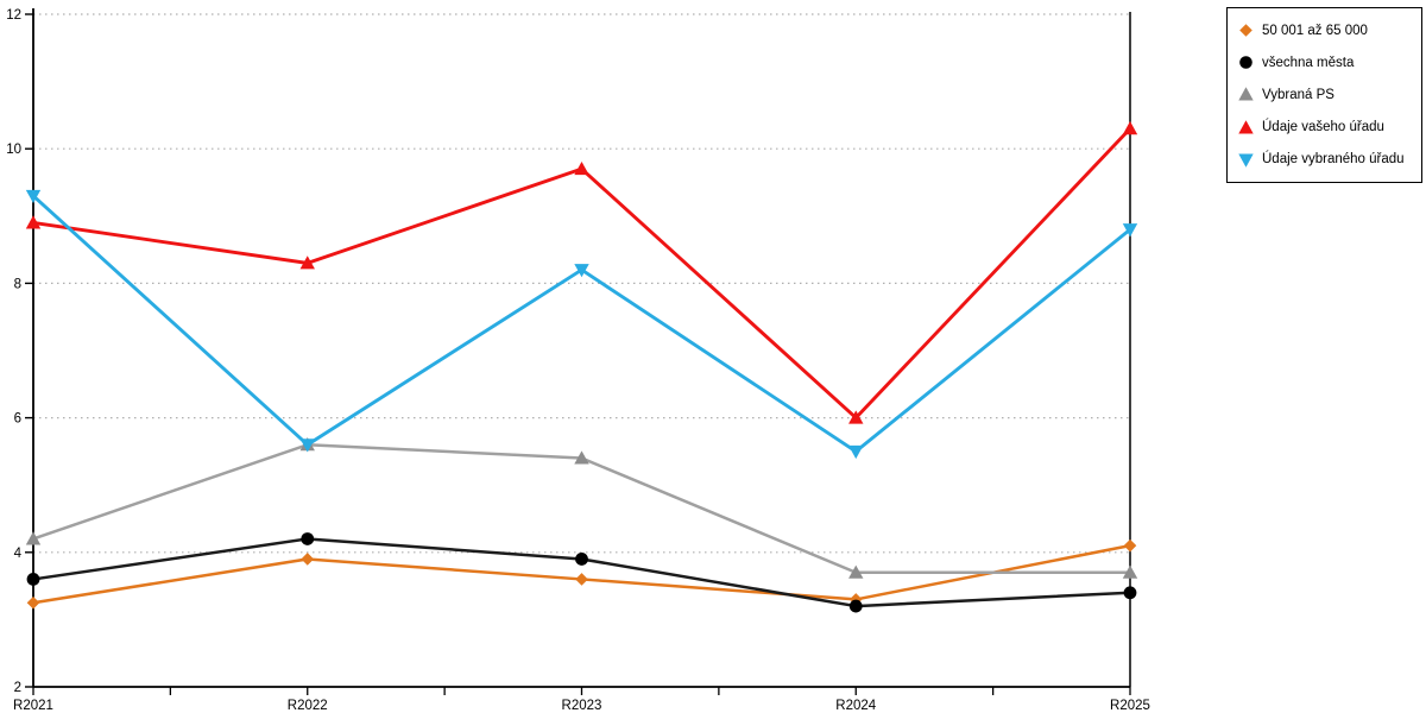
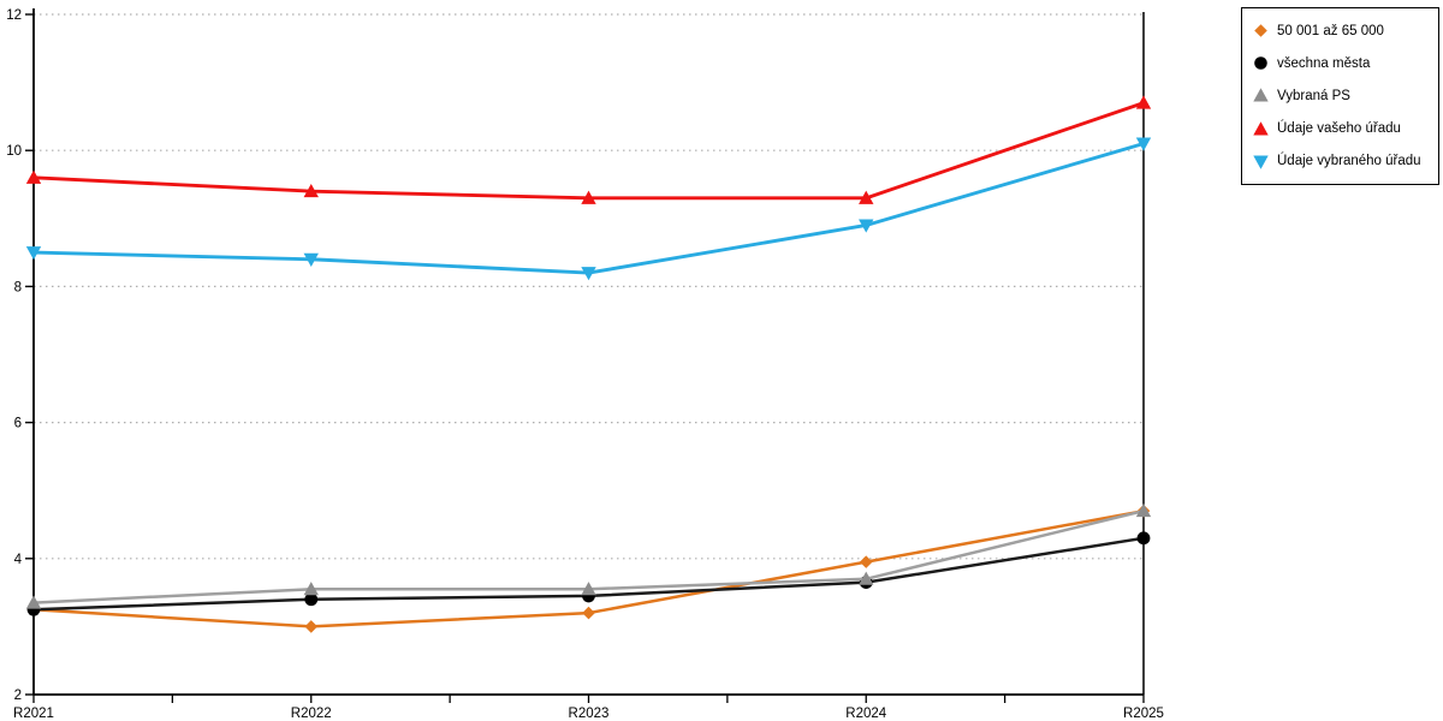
všechna města/R2021: 3.6 -> 3.2
Vybraná PS/R2021: 4.2 -> 3.4
Údaje vašeho úřadu/R2021: 8.9 -> 9.6
Údaje vybraného úřadu/R2021: 9.3 -> 8.5
50 001 až 65 000/R2022: 3.9 -> 3.0
všechna města/R2022: 4.2 -> 3.4
Vybraná PS/R2022: 5.6 -> 3.5
Údaje vašeho úřadu/R2022: 8.3 -> 9.4
Údaje vybraného úřadu/R2022: 5.6 -> 8.4
50 001 až 65 000/R2023: 3.6 -> 3.2
všechna města/R2023: 3.9 -> 3.5
Vybraná PS/R2023: 5.4 -> 3.5
Údaje vašeho úřadu/R2023: 9.7 -> 9.3
50 001 až 65 000/R2024: 3.3 -> 4.0
všechna města/R2024: 3.2 -> 3.6
Údaje vašeho úřadu/R2024: 6.0 -> 9.3
Údaje vybraného úřadu/R2024: 5.5 -> 8.9
50 001 až 65 000/R2025: 4.1 -> 4.7
všechna města/R2025: 3.4 -> 4.3
Vybraná PS/R2025: 3.7 -> 4.7
Údaje vašeho úřadu/R2025: 10.3 -> 10.7
Údaje vybraného úřadu/R2025: 8.8 -> 10.1
